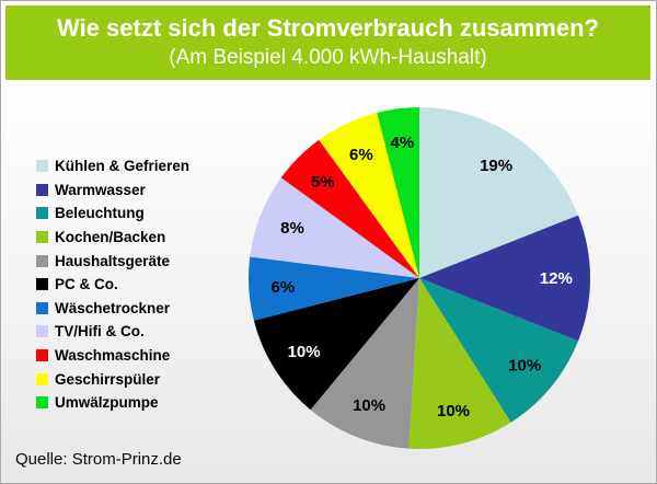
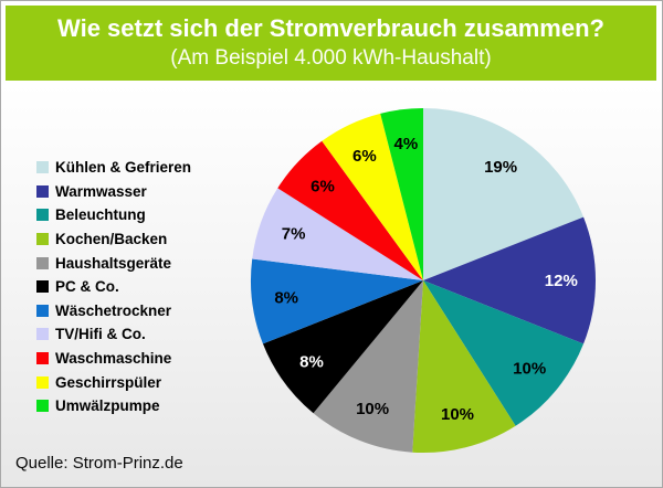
PC & Co.: 10% -> 8%
Wäschetrockner: 6% -> 8%
TV/Hifi & Co.: 8% -> 7%
Waschmaschine: 5% -> 6%
